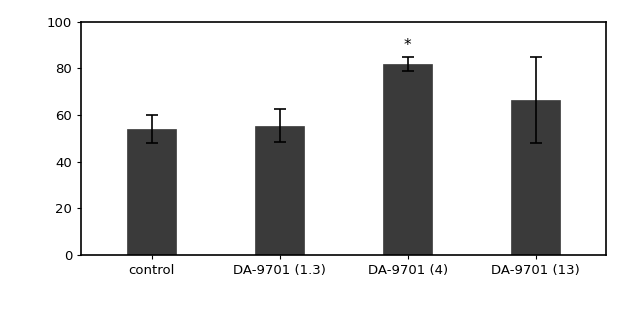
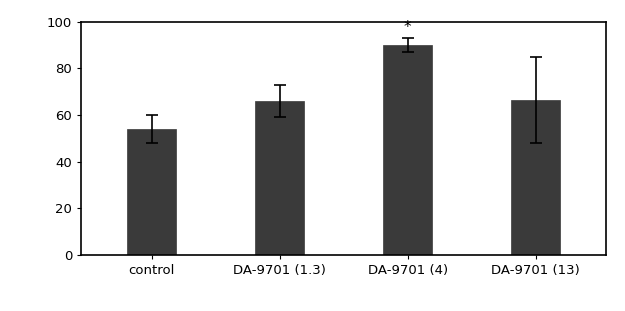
DA-9701 (1.3): 55.5 -> 66.0
DA-9701 (4): 82.0 -> 90.0
